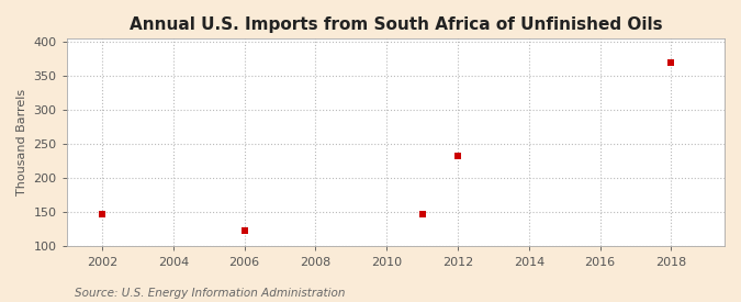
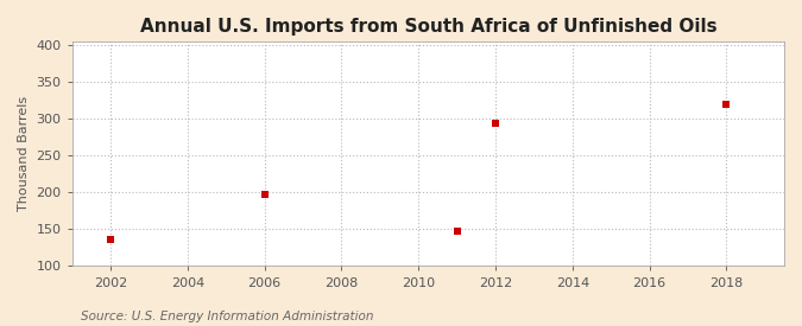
2002: 148 -> 136
2006: 123 -> 198
2012: 233 -> 294
2018: 370 -> 320
